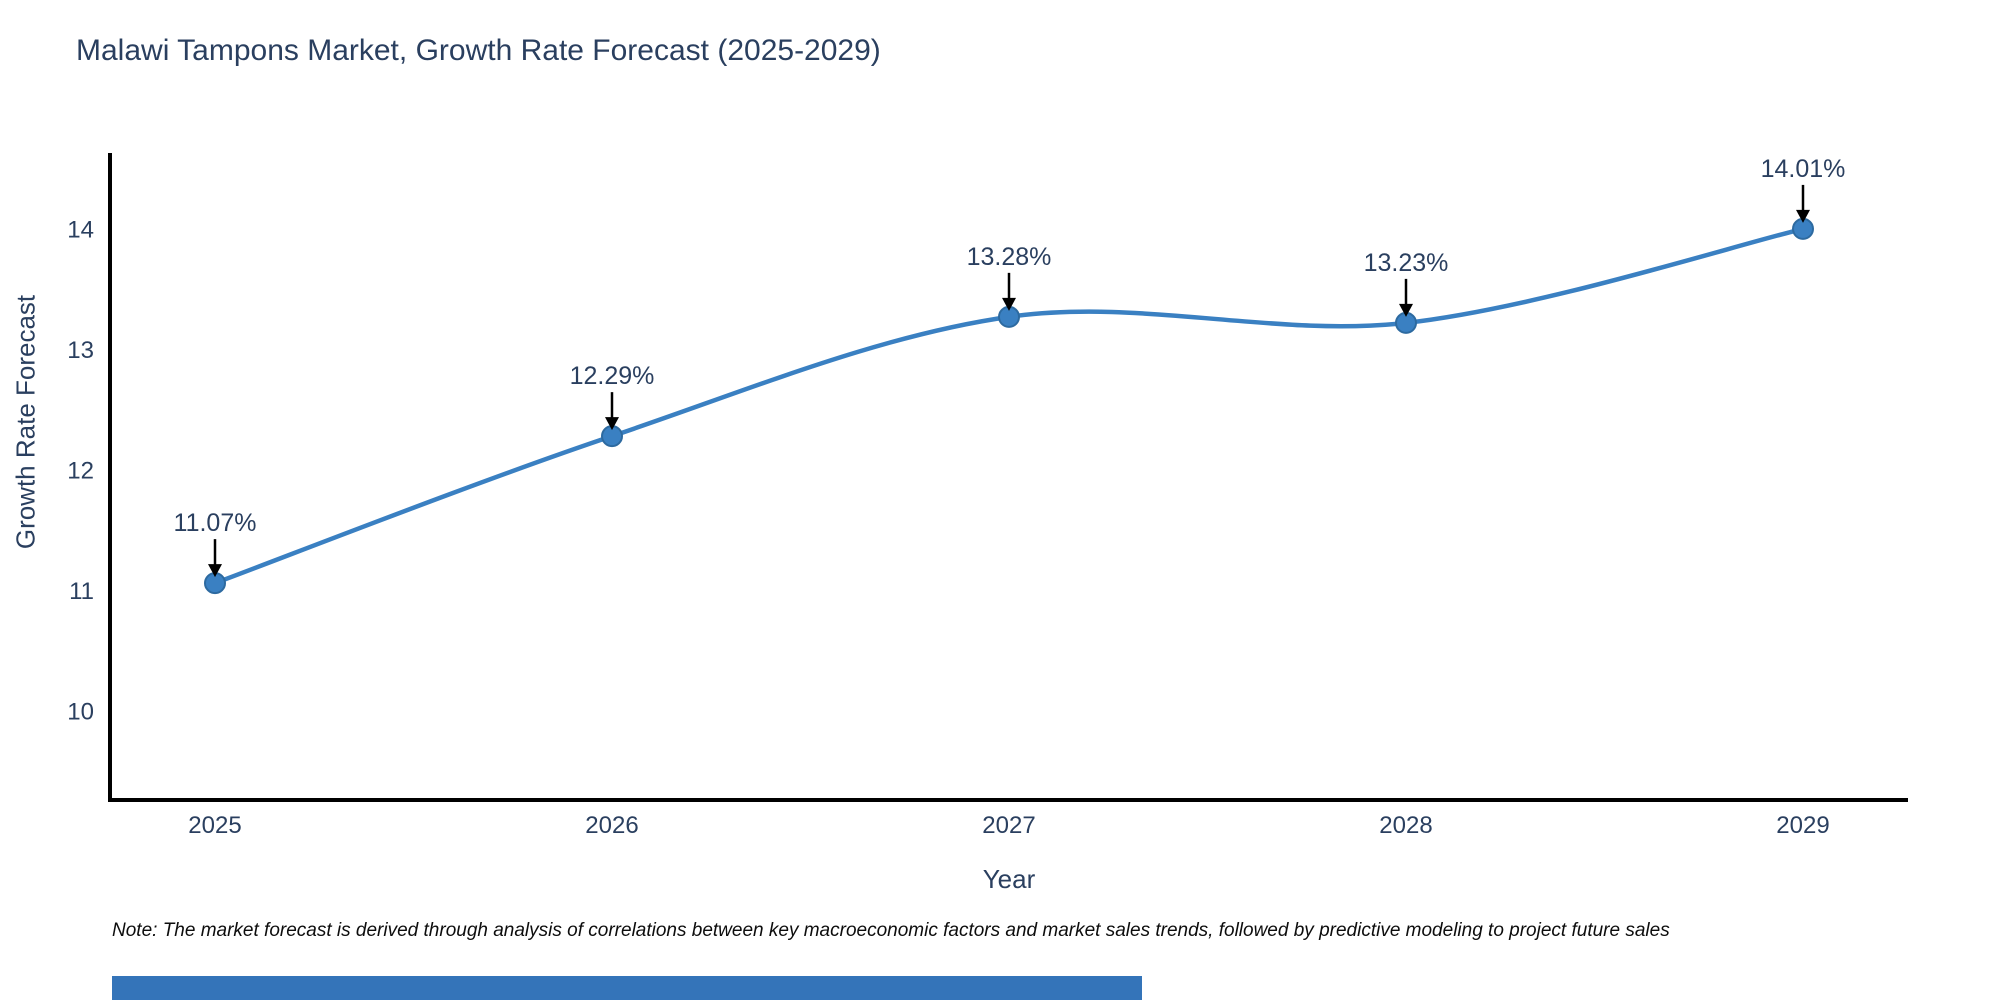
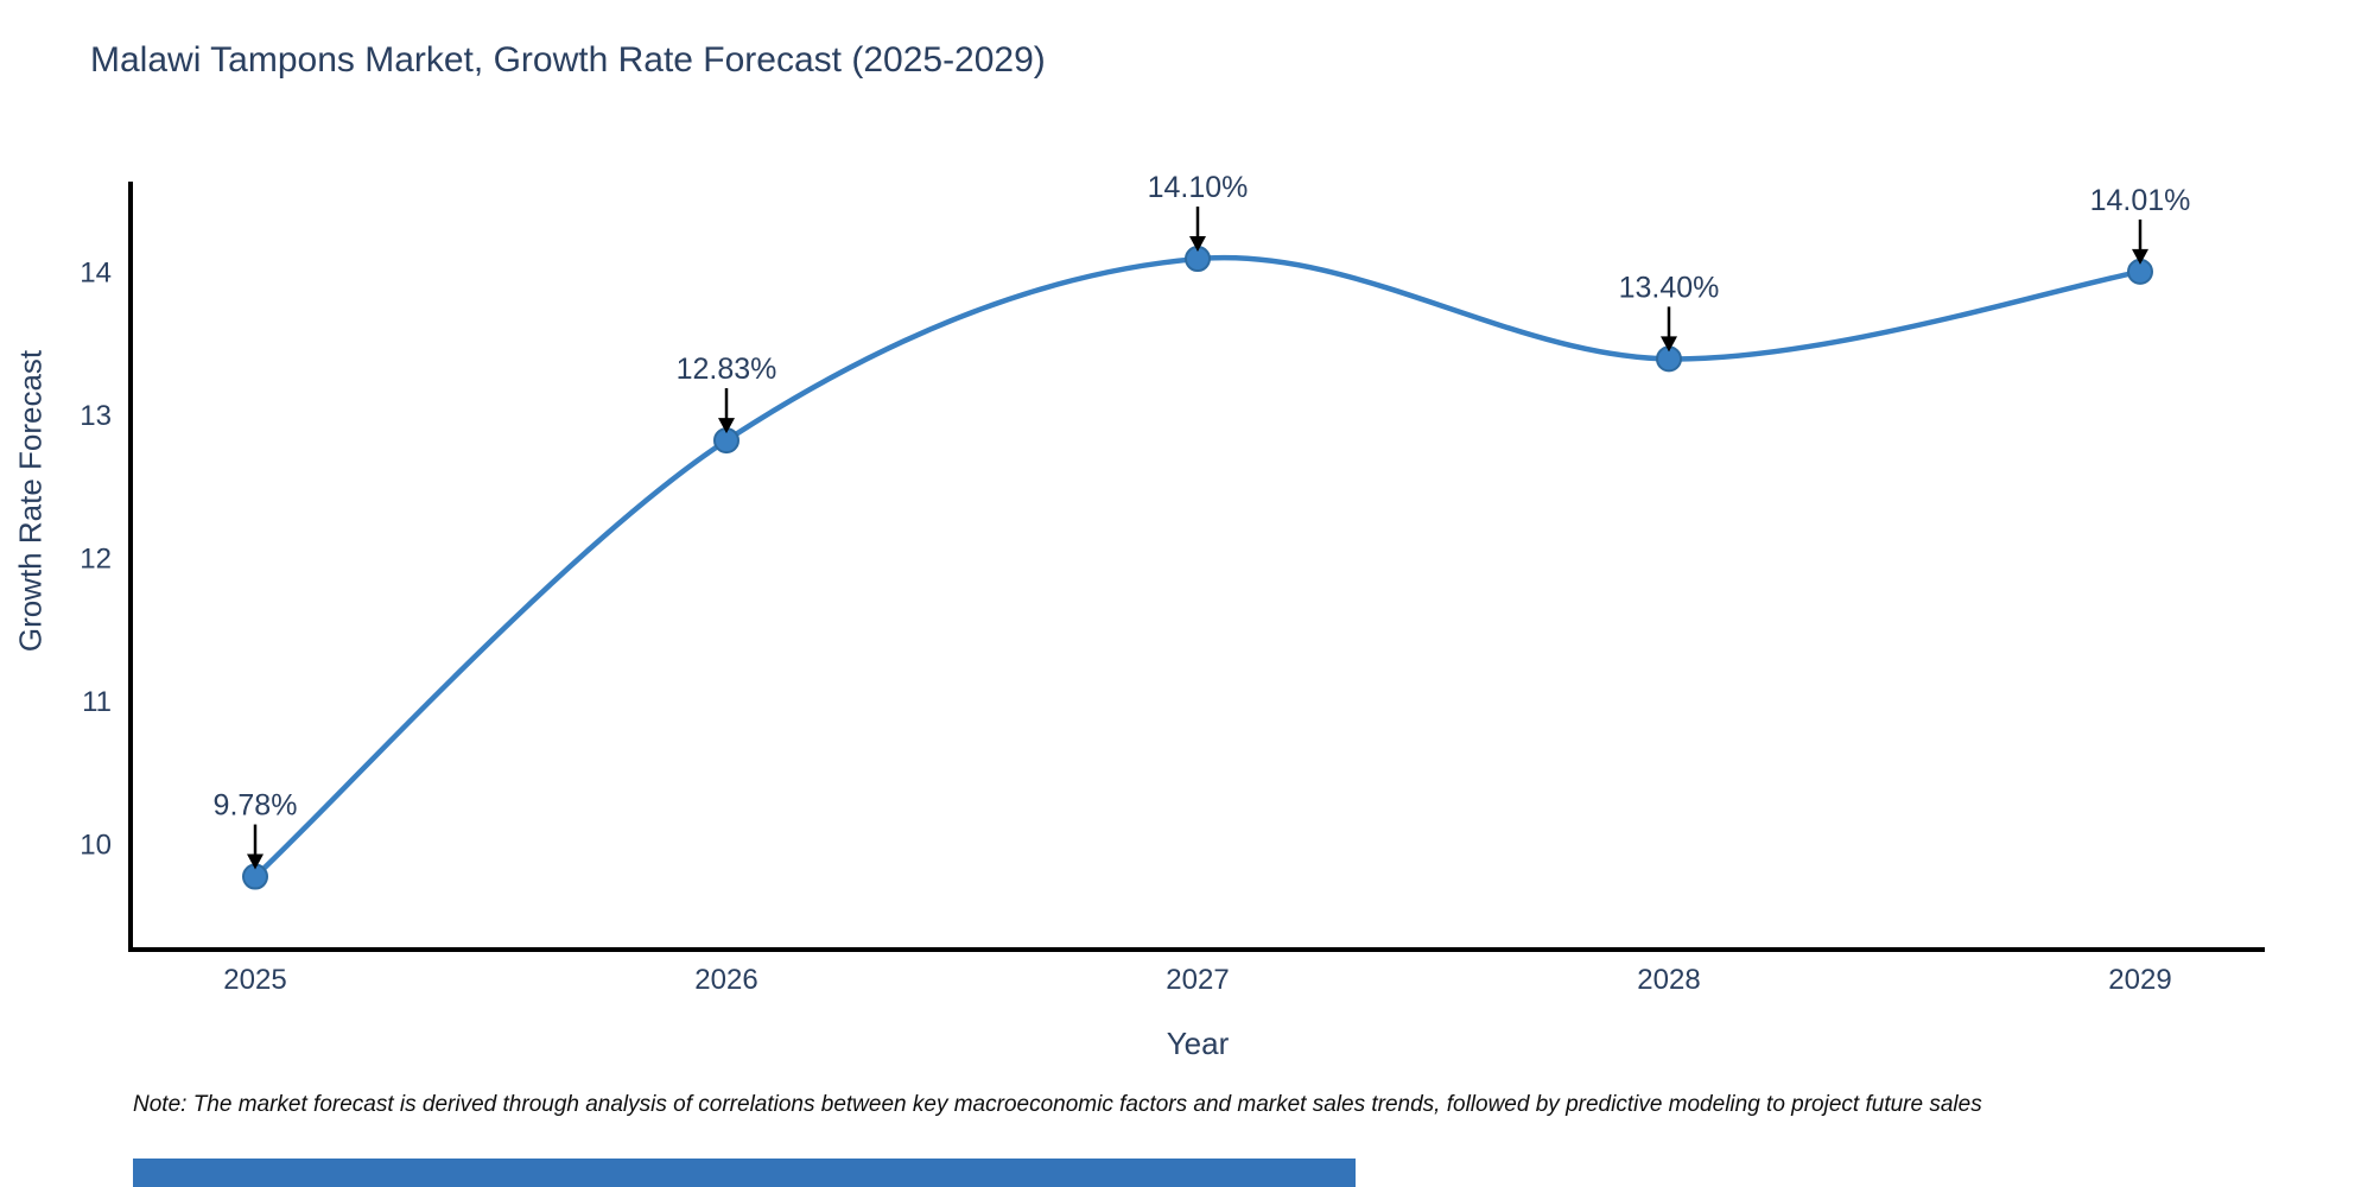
2025: 11.07% -> 9.78%
2026: 12.29% -> 12.83%
2027: 13.28% -> 14.10%
2028: 13.23% -> 13.40%
